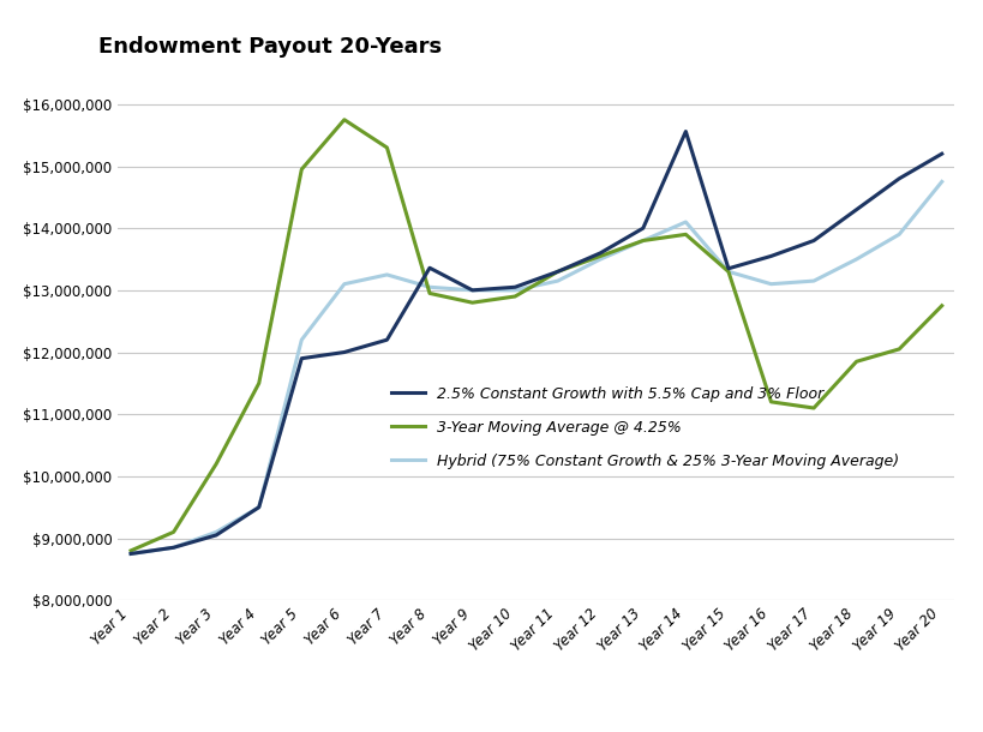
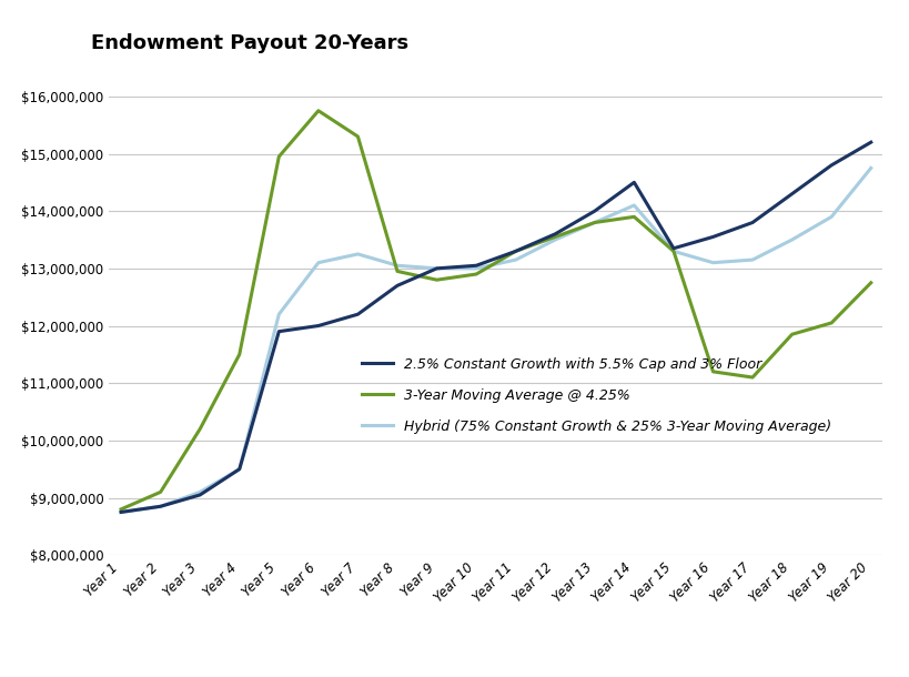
2.5% Constant Growth with 5.5% Cap and 3% Floor/Year 8: $13,360,000 -> $12,700,000
2.5% Constant Growth with 5.5% Cap and 3% Floor/Year 14: $15,560,000 -> $14,500,000
